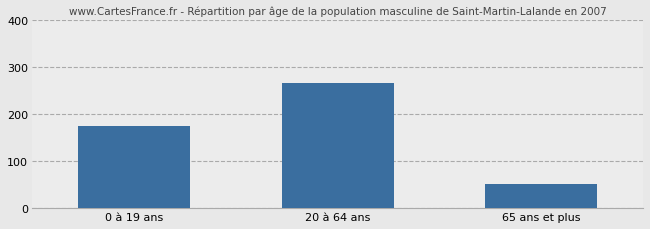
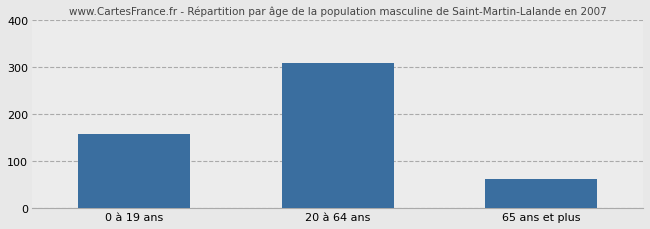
0 à 19 ans: 175 -> 157
20 à 64 ans: 265 -> 308
65 ans et plus: 50 -> 62
